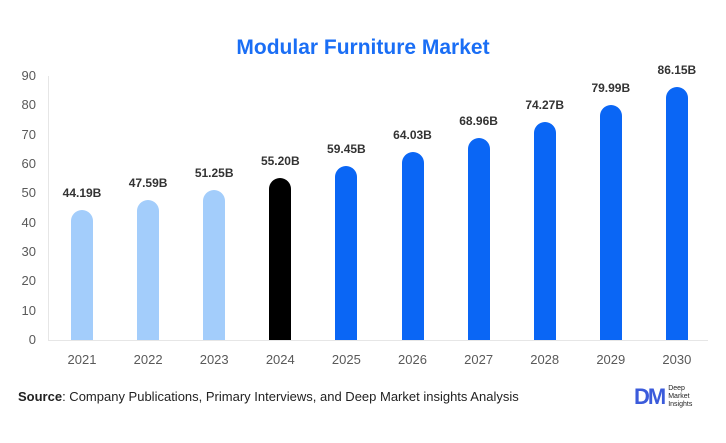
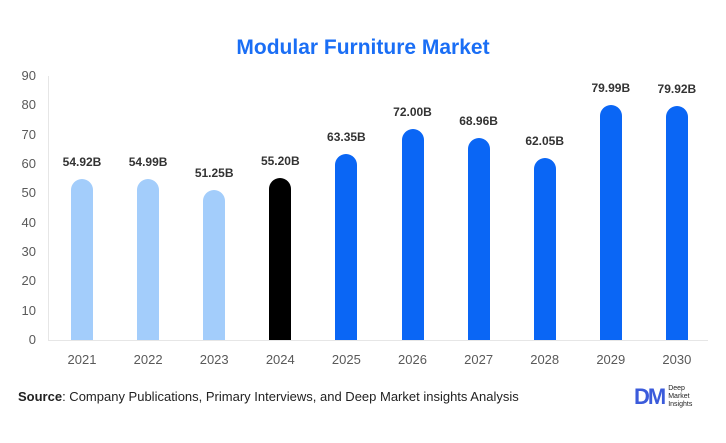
2021: 44.19B -> 54.92B
2022: 47.59B -> 54.99B
2025: 59.45B -> 63.35B
2026: 64.03B -> 72.00B
2028: 74.27B -> 62.05B
2030: 86.15B -> 79.92B
